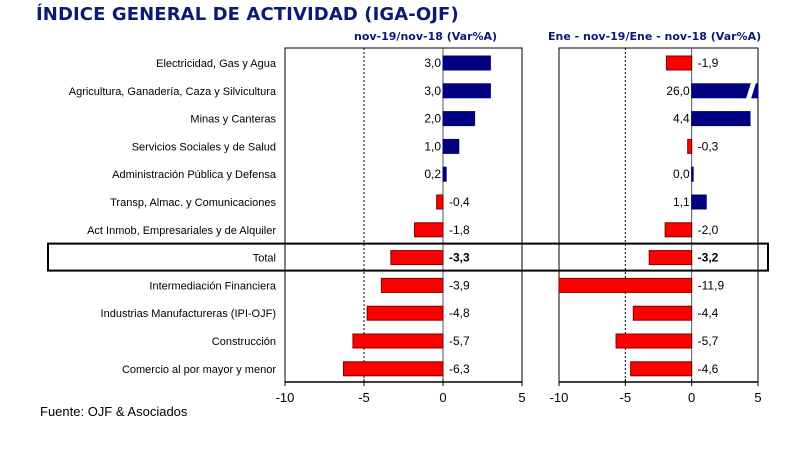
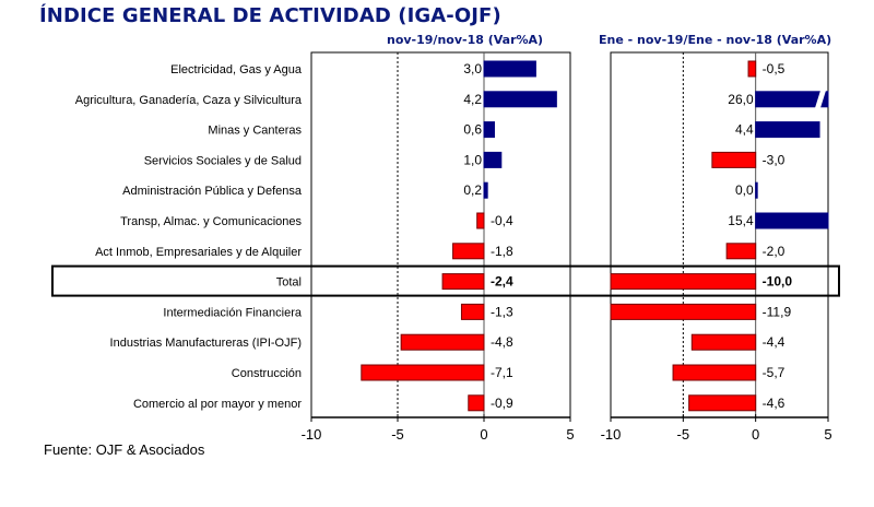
nov-19/nov-18 (Var%A)/Agricultura, Ganadería, Caza y Silvicultura: 3,0 -> 4,2
nov-19/nov-18 (Var%A)/Minas y Canteras: 2,0 -> 0,6
nov-19/nov-18 (Var%A)/Total: -3,3 -> -2,4
nov-19/nov-18 (Var%A)/Intermediación Financiera: -3,9 -> -1,3
nov-19/nov-18 (Var%A)/Construcción: -5,7 -> -7,1
nov-19/nov-18 (Var%A)/Comercio al por mayor y menor: -6,3 -> -0,9
Ene - nov-19/Ene - nov-18 (Var%A)/Electricidad, Gas y Agua: -1,9 -> -0,5
Ene - nov-19/Ene - nov-18 (Var%A)/Servicios Sociales y de Salud: -0,3 -> -3,0
Ene - nov-19/Ene - nov-18 (Var%A)/Transp, Almac. y Comunicaciones: 1,1 -> 15,4
Ene - nov-19/Ene - nov-18 (Var%A)/Total: -3,2 -> -10,0
